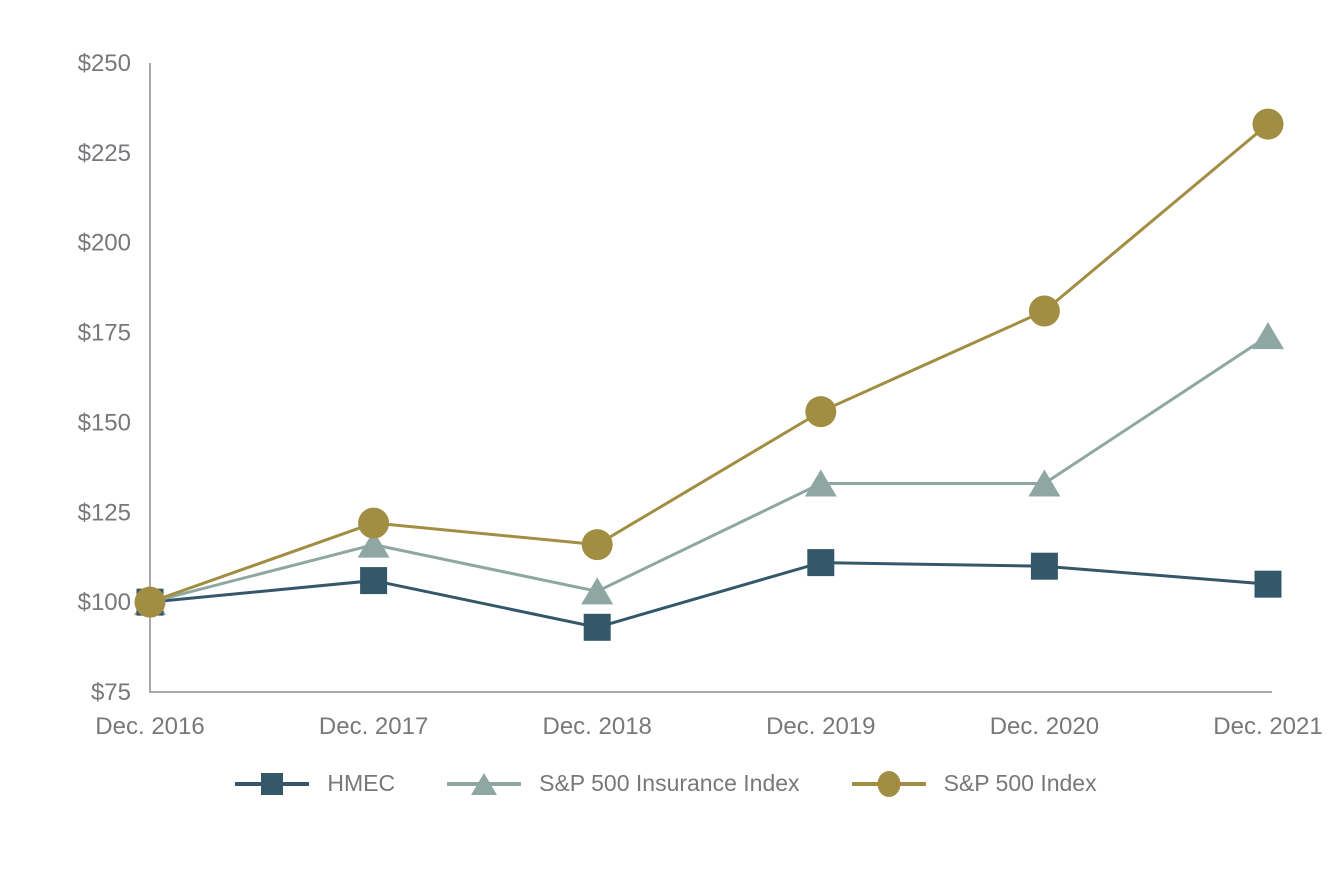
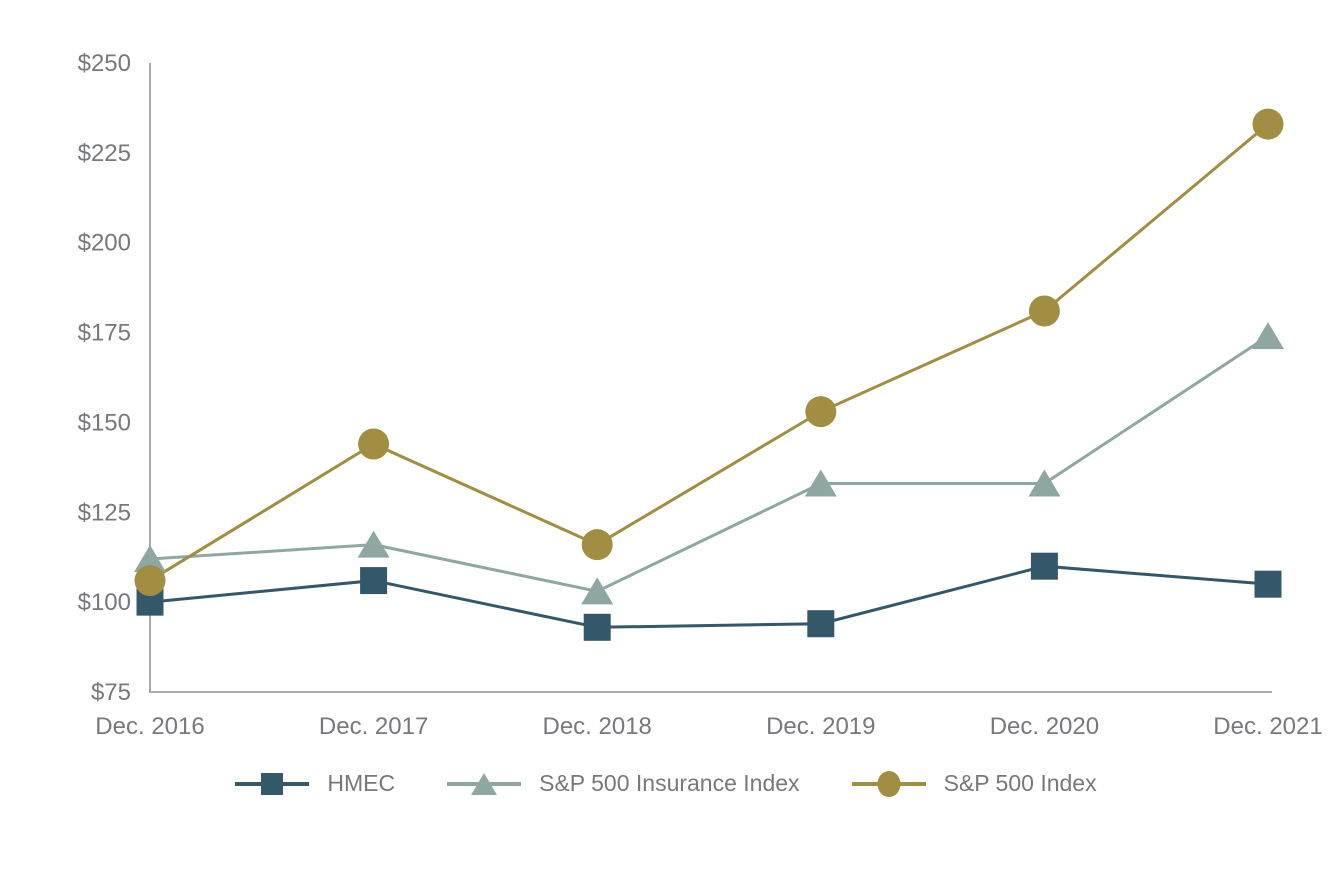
S&P 500 Insurance Index/Dec. 2016: $100 -> $112
S&P 500 Index/Dec. 2016: $100 -> $106
S&P 500 Index/Dec. 2017: $122 -> $144
HMEC/Dec. 2019: $111 -> $94
